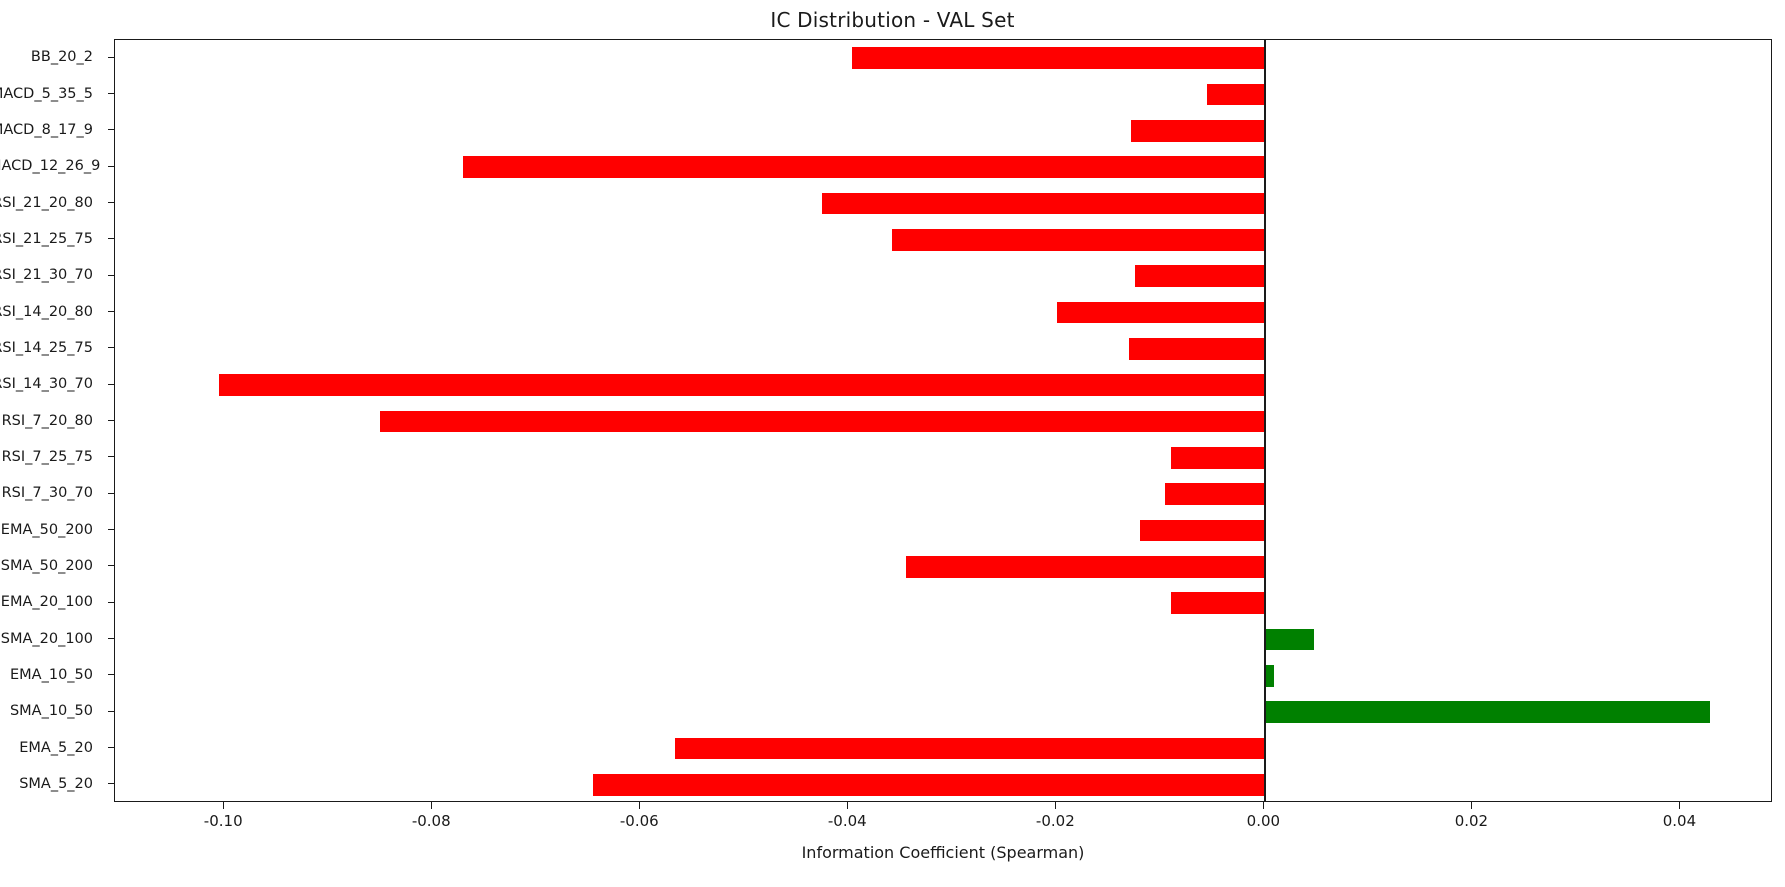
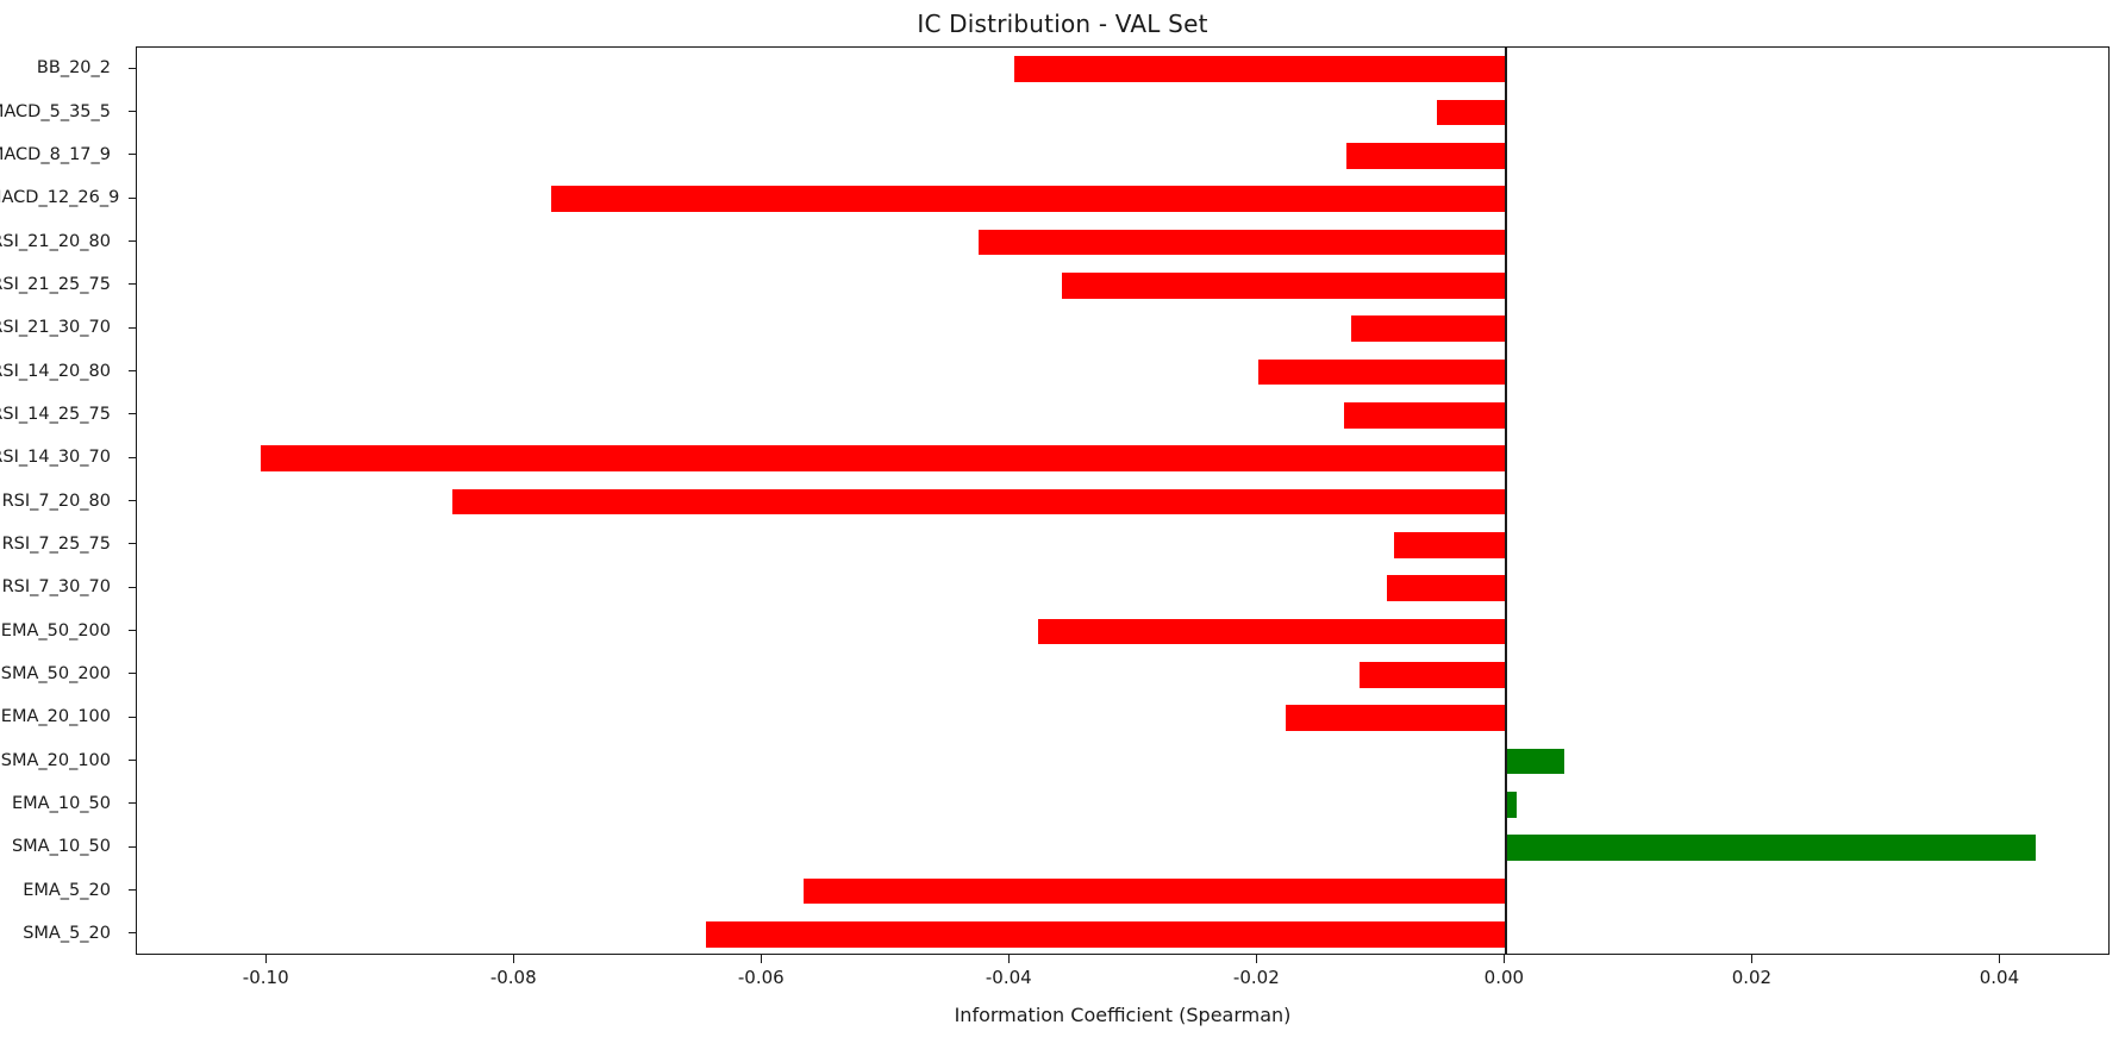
EMA_50_200: -0.0120 -> -0.0377
SMA_50_200: -0.0345 -> -0.0118
EMA_20_100: -0.0090 -> -0.0177
